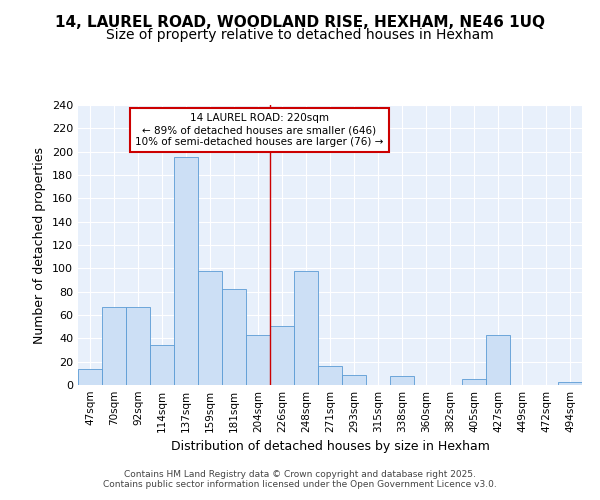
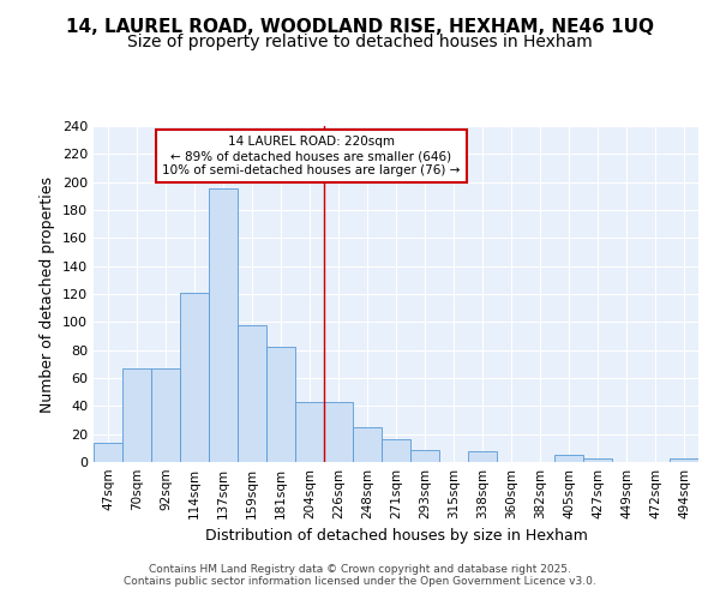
114sqm: 34 -> 121
226sqm: 51 -> 43
248sqm: 98 -> 25
427sqm: 43 -> 3
